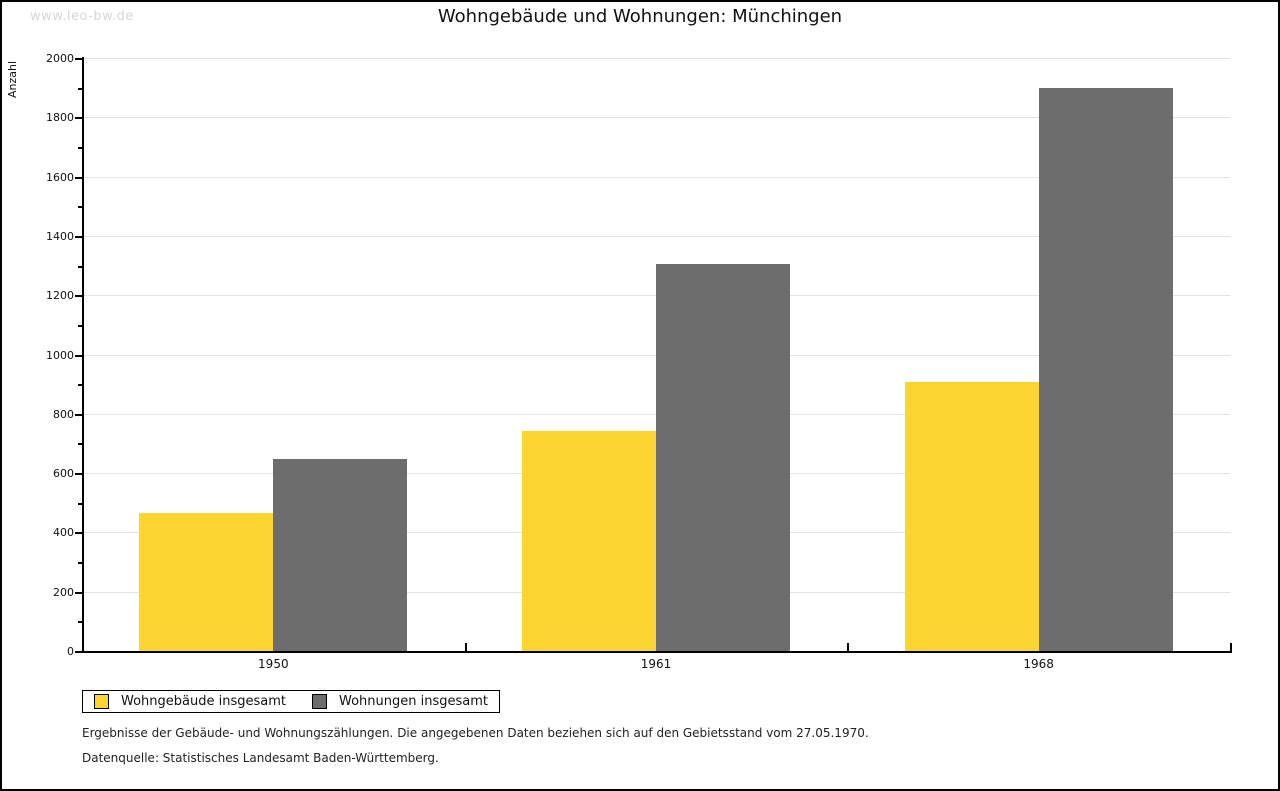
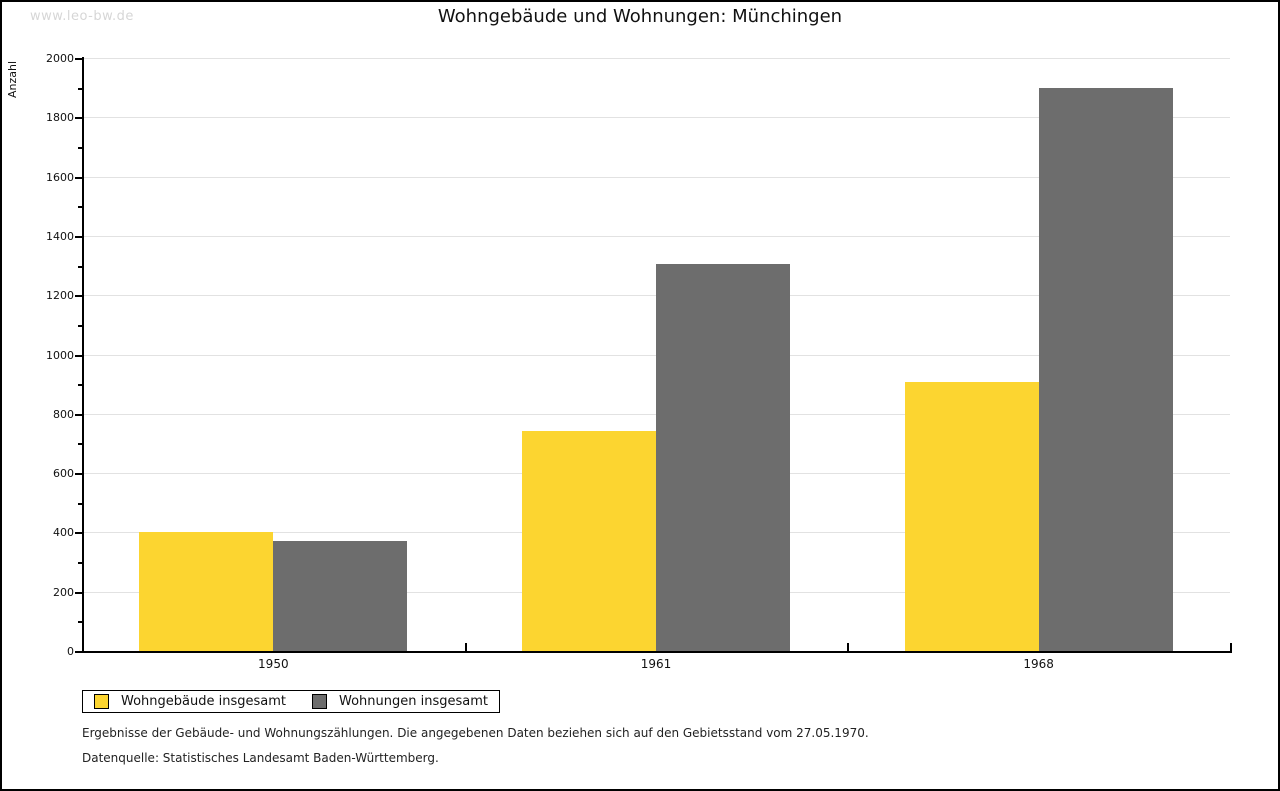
Wohngebäude insgesamt/1950: 460 -> 400
Wohnungen insgesamt/1950: 650 -> 370
